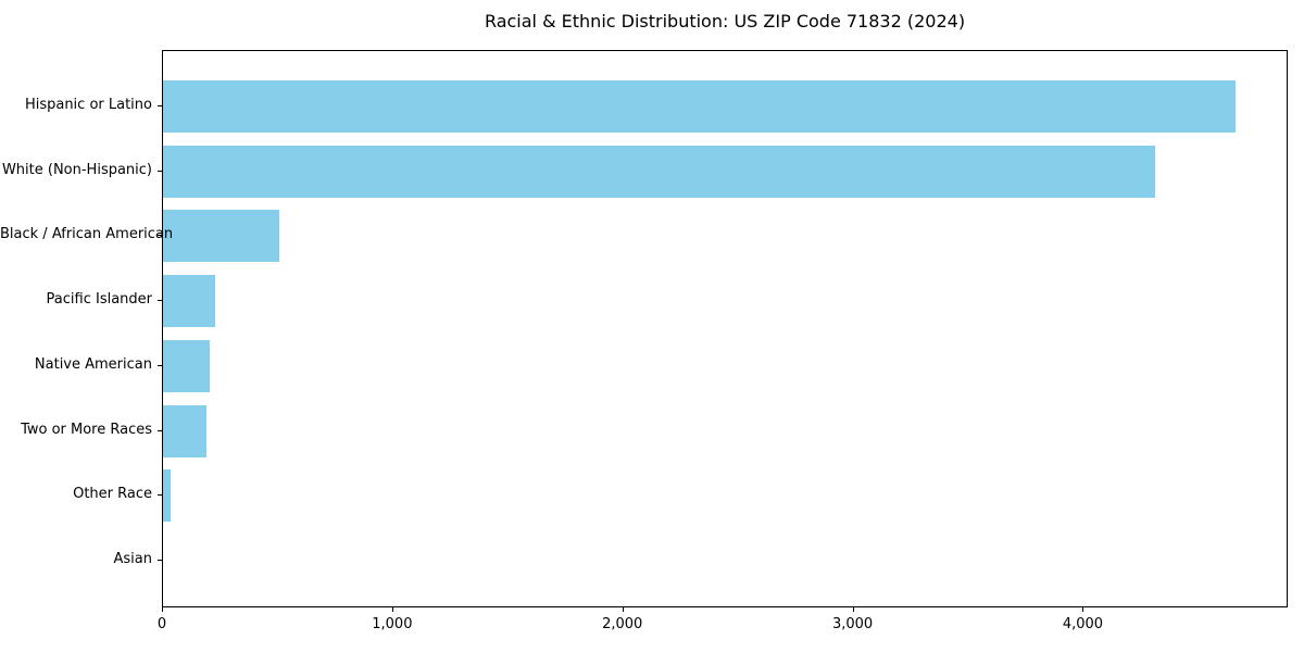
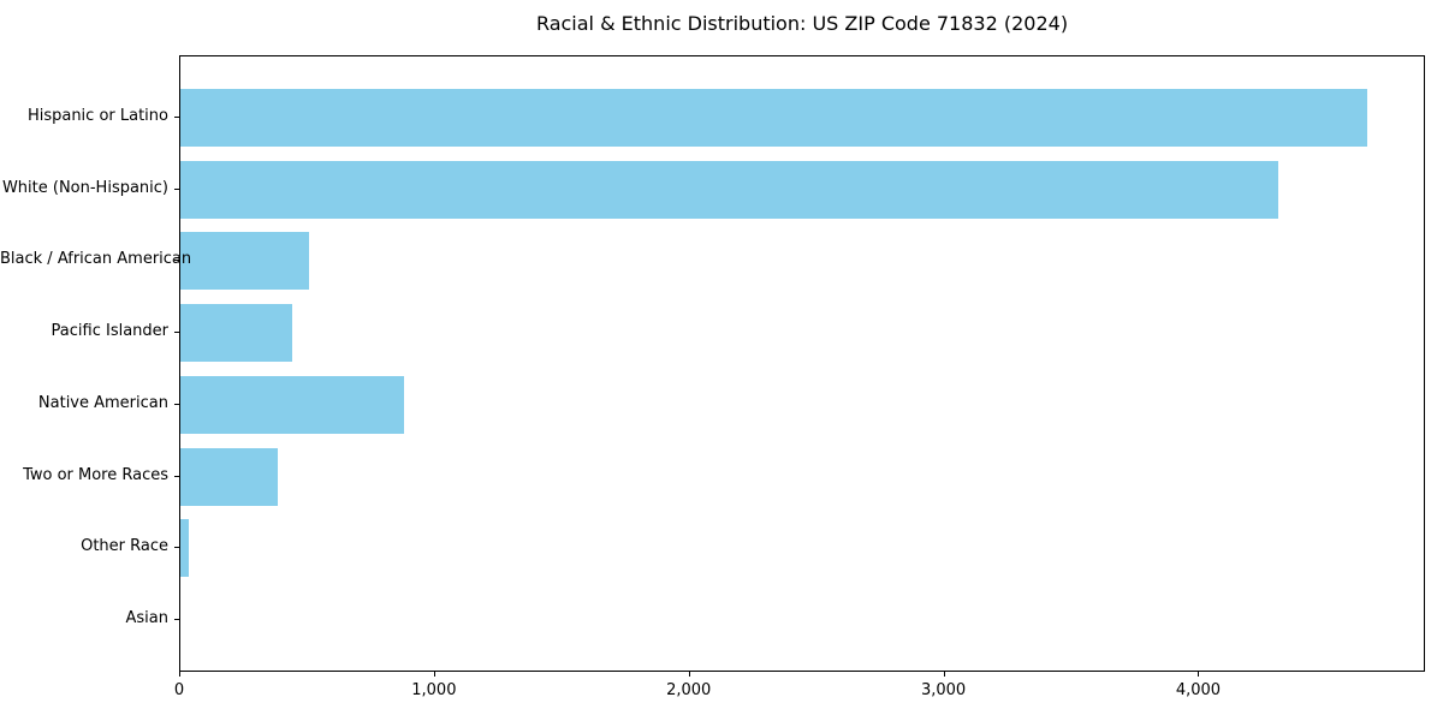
Pacific Islander: 230 -> 440
Native American: 200 -> 880
Two or More Races: 190 -> 380
